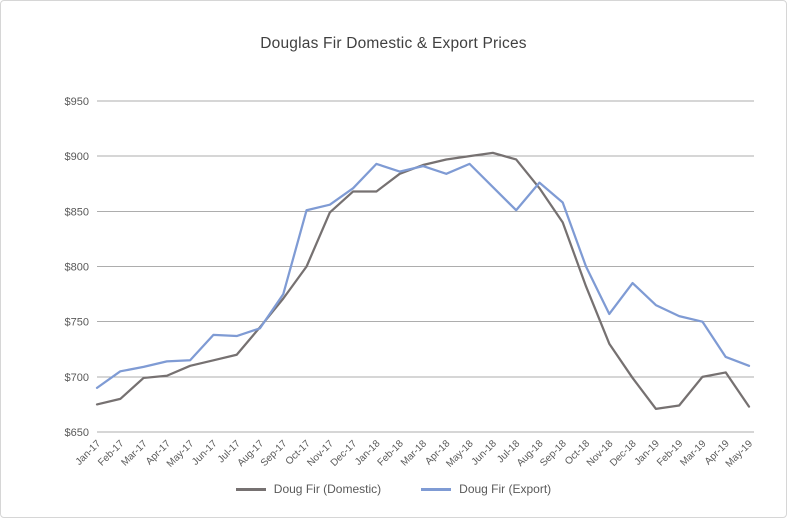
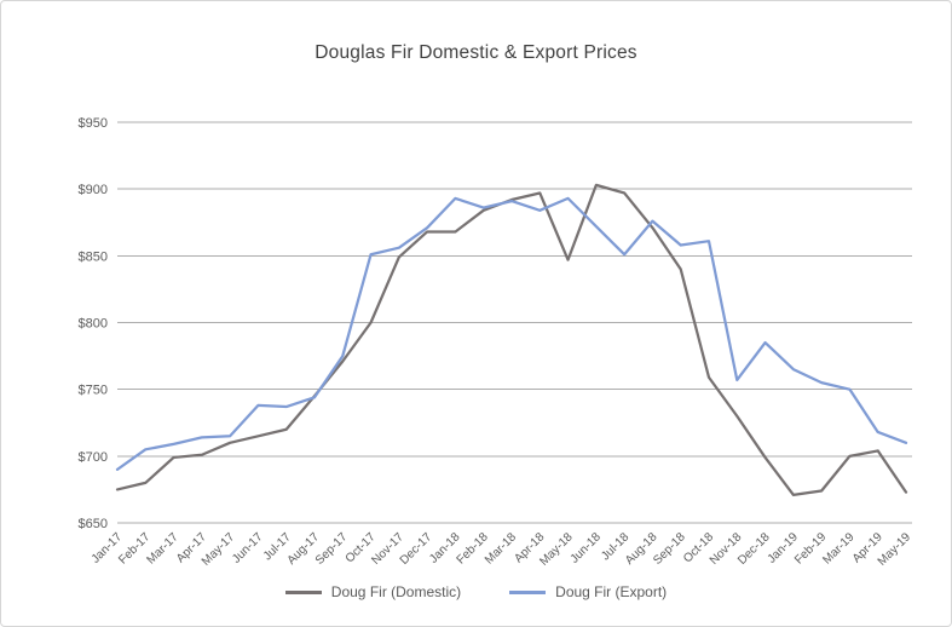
Doug Fir (Domestic)/May-18: $900 -> $847
Doug Fir (Domestic)/Oct-18: $782 -> $759
Doug Fir (Export)/Oct-18: $800 -> $861
